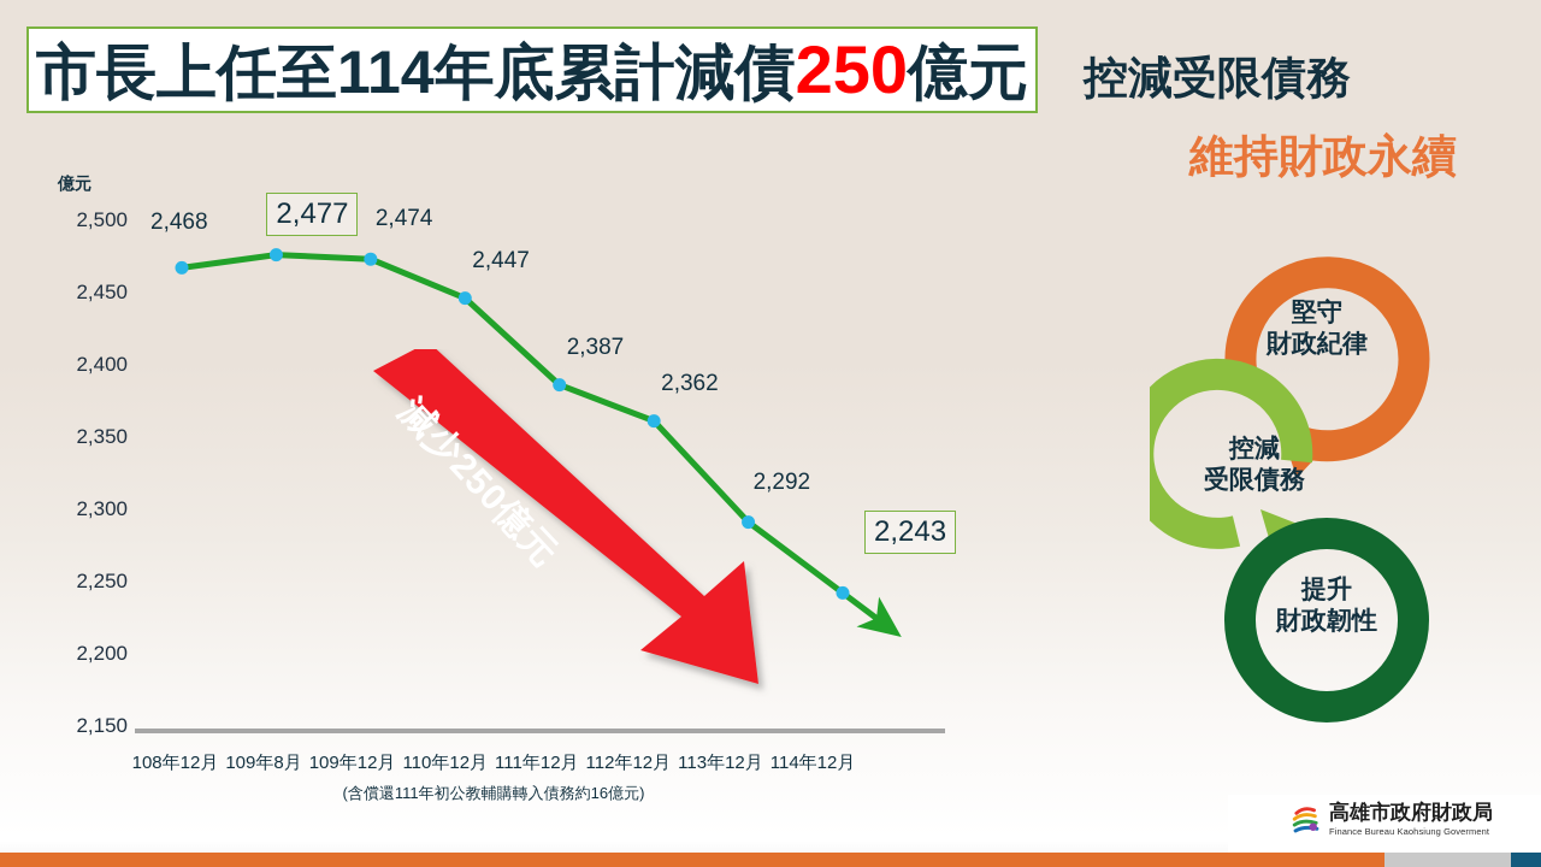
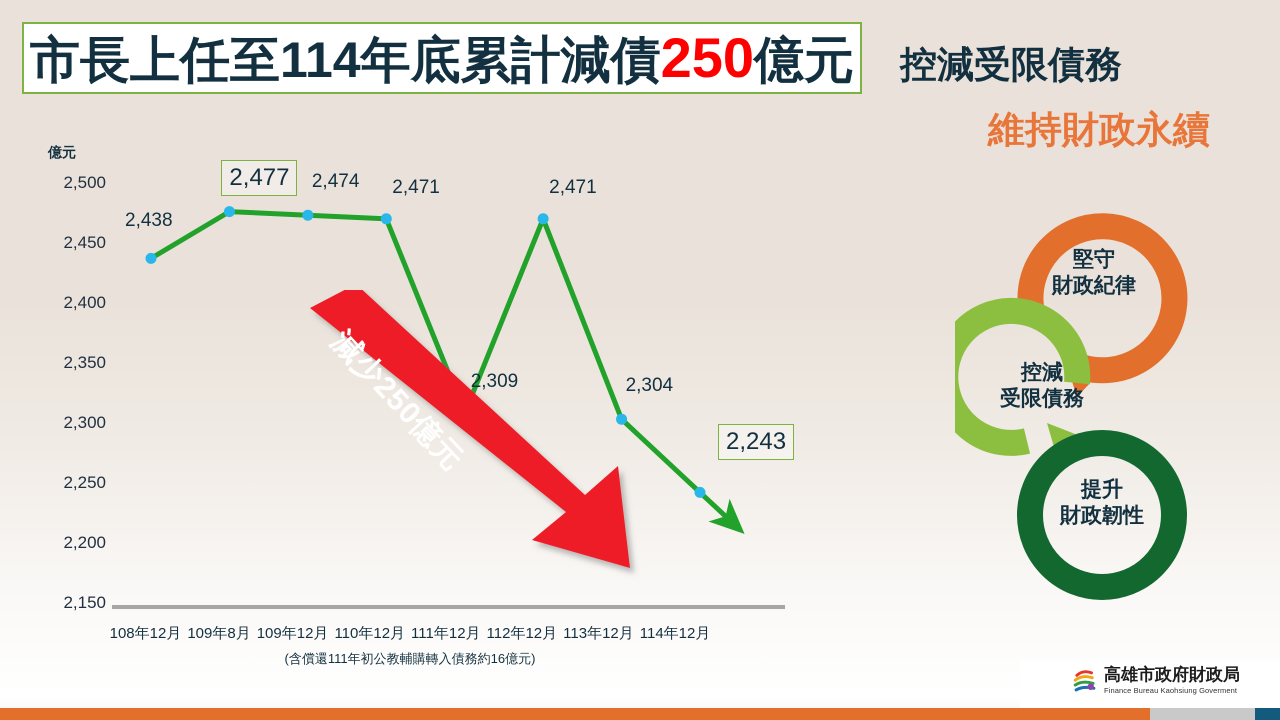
108年12月: 2,468 -> 2,438
110年12月: 2,447 -> 2,471
111年12月: 2,387 -> 2,309
112年12月: 2,362 -> 2,471
113年12月: 2,292 -> 2,304
